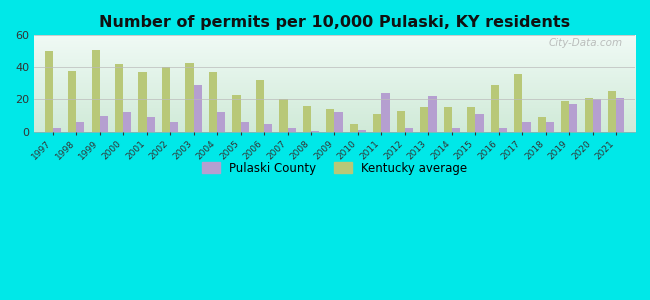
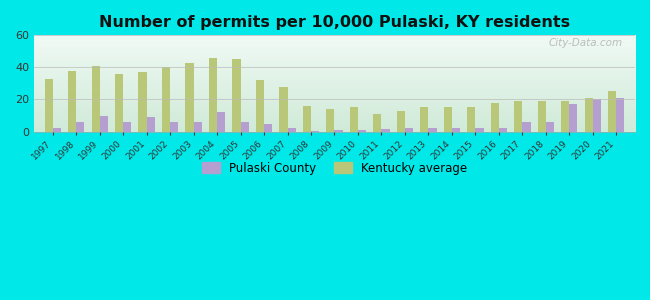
Kentucky average/1997: 50 -> 33
Kentucky average/1999: 51 -> 41
Kentucky average/2000: 42 -> 36
Pulaski County/2000: 12 -> 6
Pulaski County/2003: 29 -> 6
Kentucky average/2004: 37 -> 46
Kentucky average/2005: 23 -> 45
Kentucky average/2007: 20 -> 28
Pulaski County/2009: 12 -> 1
Kentucky average/2010: 5 -> 15
Pulaski County/2011: 24 -> 2
Pulaski County/2013: 22 -> 2
Pulaski County/2015: 11 -> 2
Kentucky average/2016: 29 -> 18
Kentucky average/2017: 36 -> 19
Kentucky average/2018: 9 -> 19
